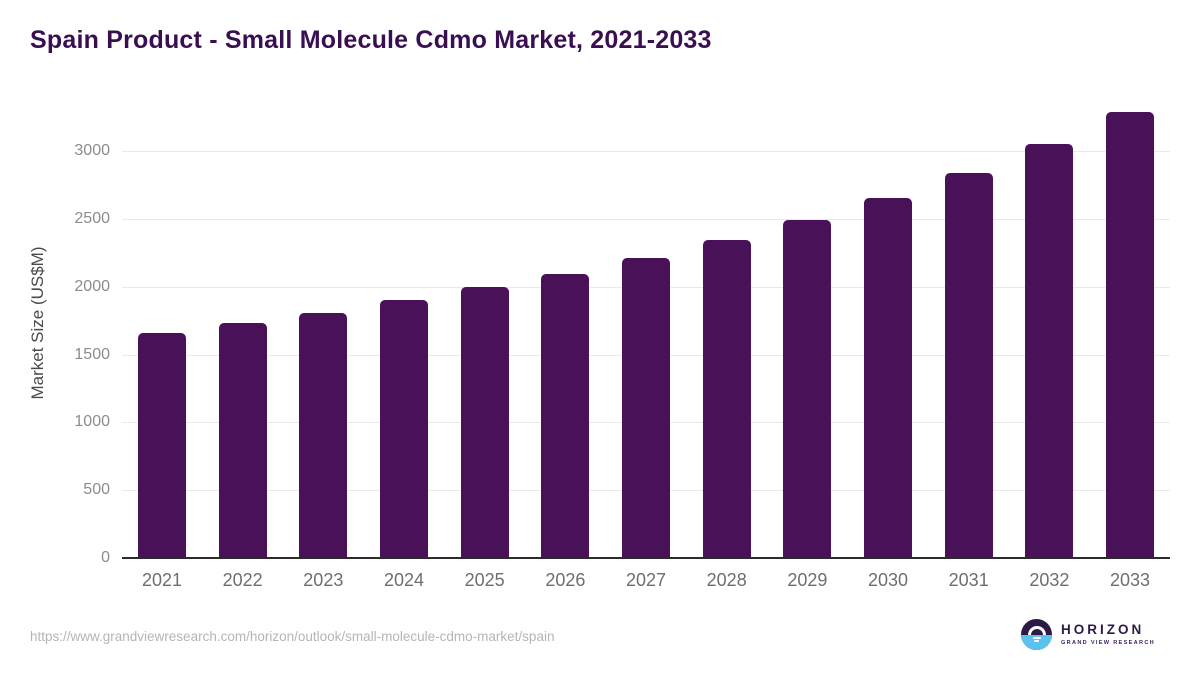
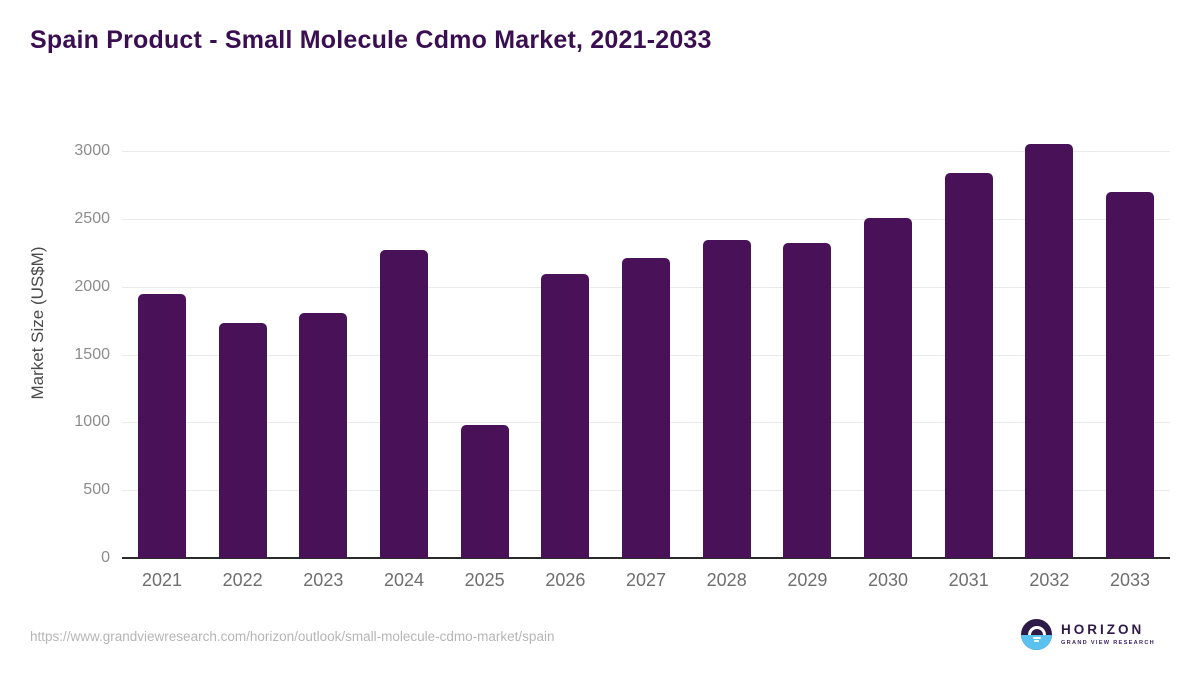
2021: 1660 -> 1950
2024: 1900 -> 2270
2025: 2000 -> 980
2029: 2500 -> 2320
2030: 2660 -> 2510
2033: 3290 -> 2700
